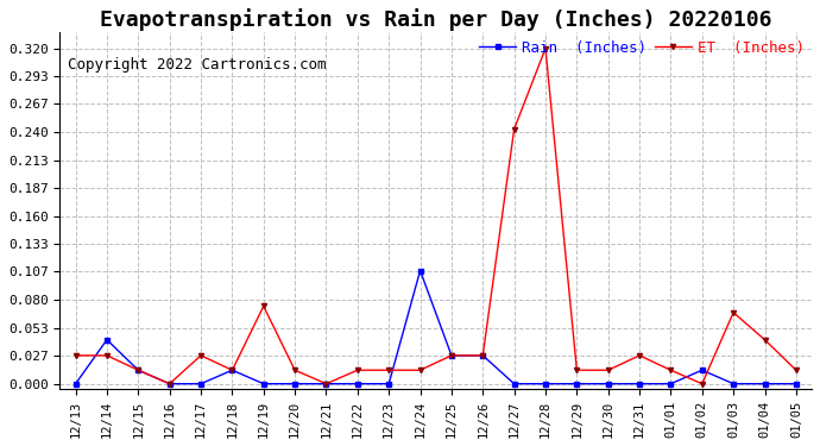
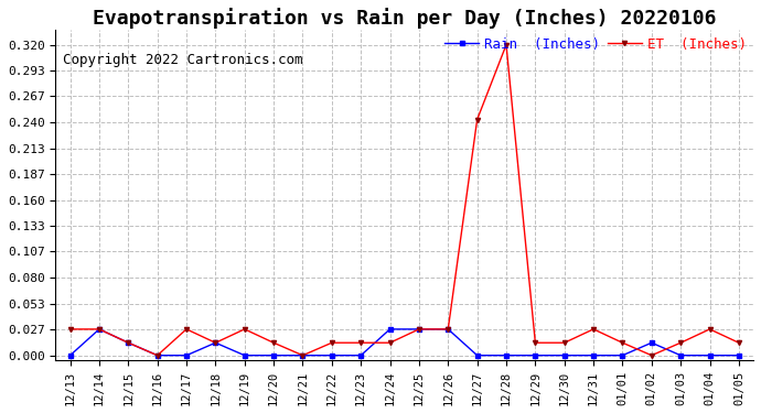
Rain (Inches)/12/14: 0.042 -> 0.027
ET (Inches)/12/19: 0.074 -> 0.027
Rain (Inches)/12/24: 0.108 -> 0.027
ET (Inches)/01/03: 0.068 -> 0.013
ET (Inches)/01/04: 0.042 -> 0.027
